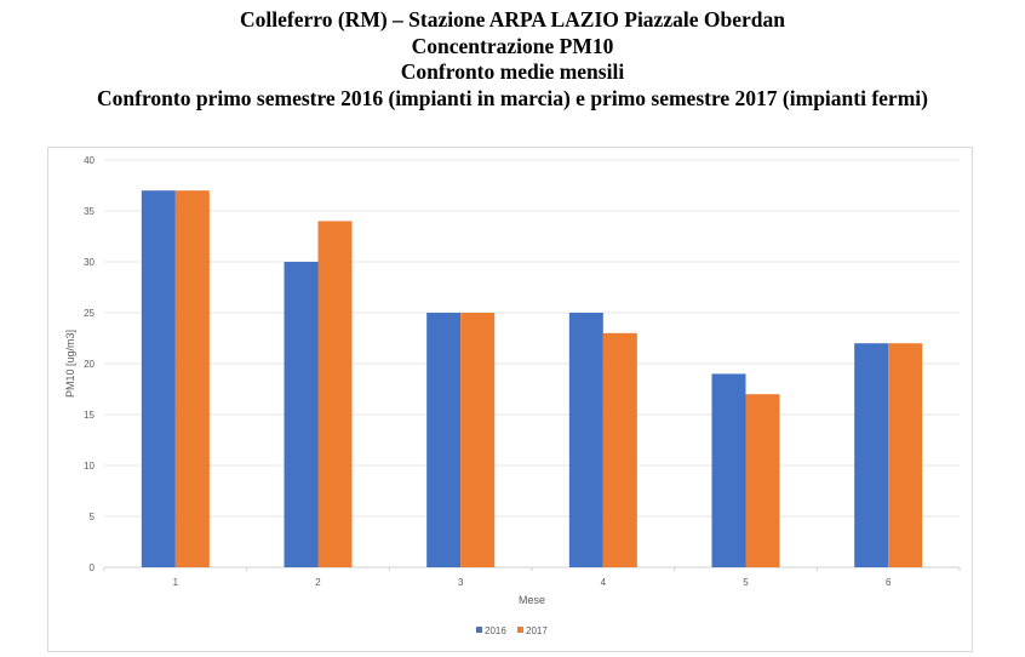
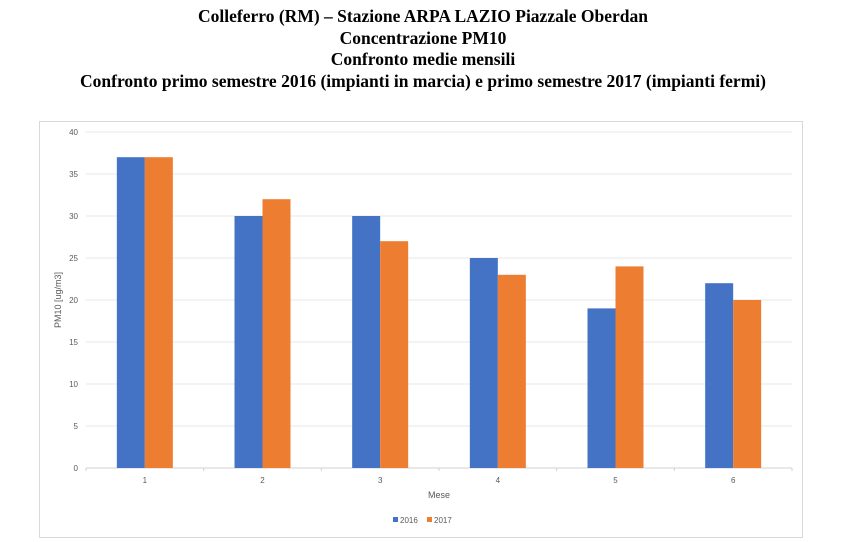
2017/2: 34 -> 32
2016/3: 25 -> 30
2017/3: 25 -> 27
2017/5: 17 -> 24
2017/6: 22 -> 20
